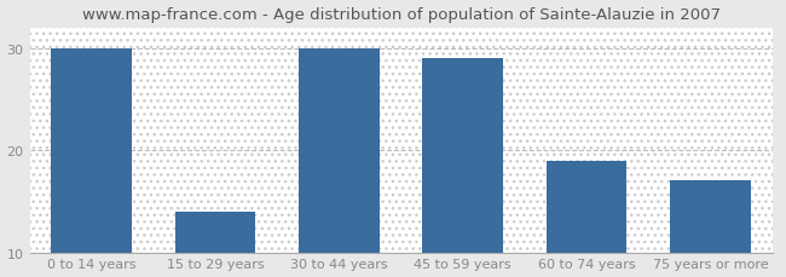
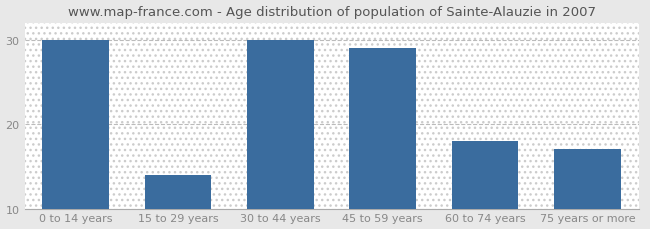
60 to 74 years: 19 -> 18
